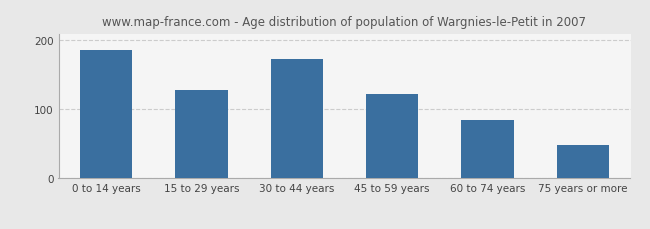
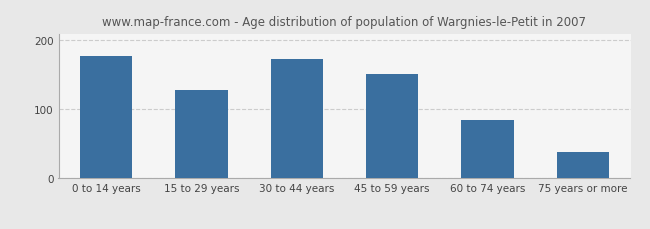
0 to 14 years: 186 -> 178
45 to 59 years: 122 -> 152
75 years or more: 48 -> 38
